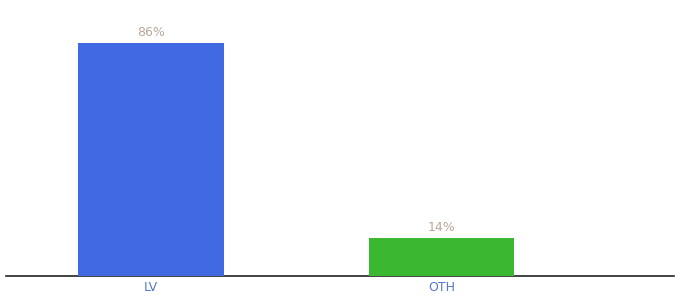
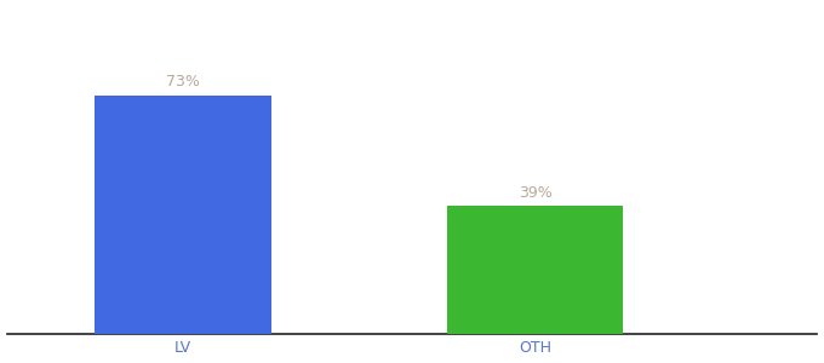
LV: 86% -> 73%
OTH: 14% -> 39%
